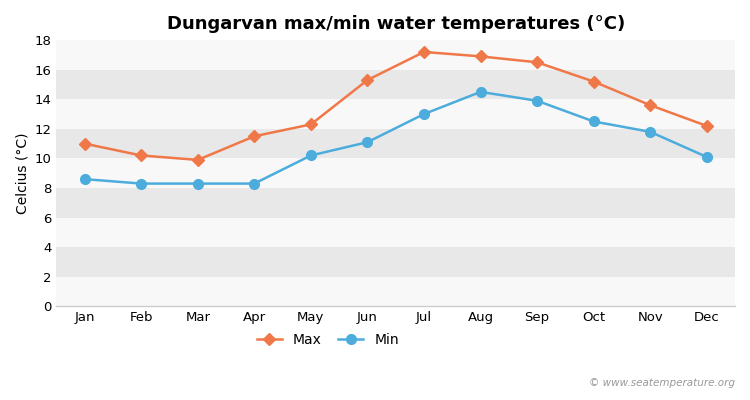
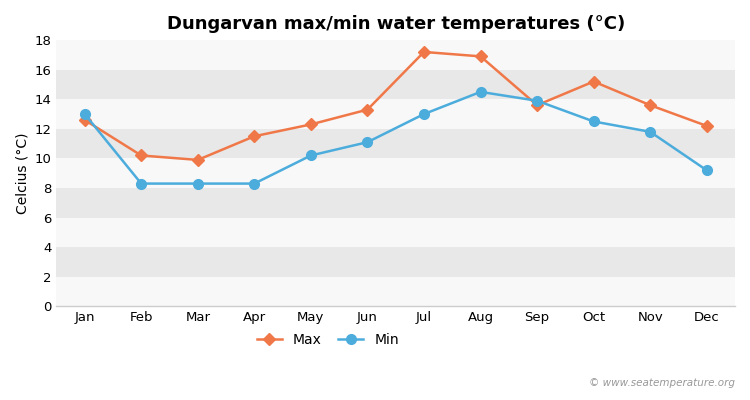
Max/Jan: 11.0 -> 12.6
Min/Jan: 8.6 -> 13.0
Max/Jun: 15.3 -> 13.3
Max/Sep: 16.5 -> 13.6
Min/Dec: 10.1 -> 9.2
